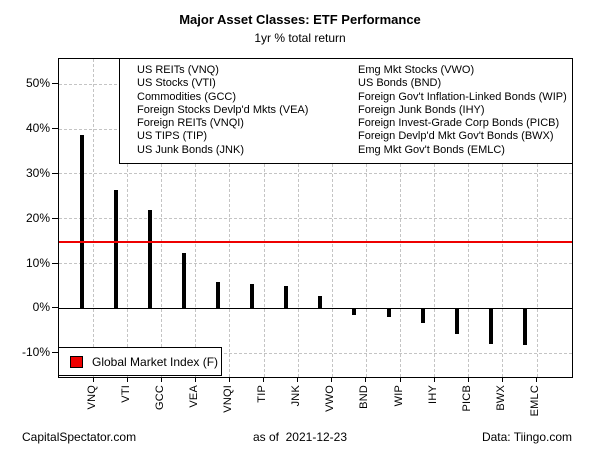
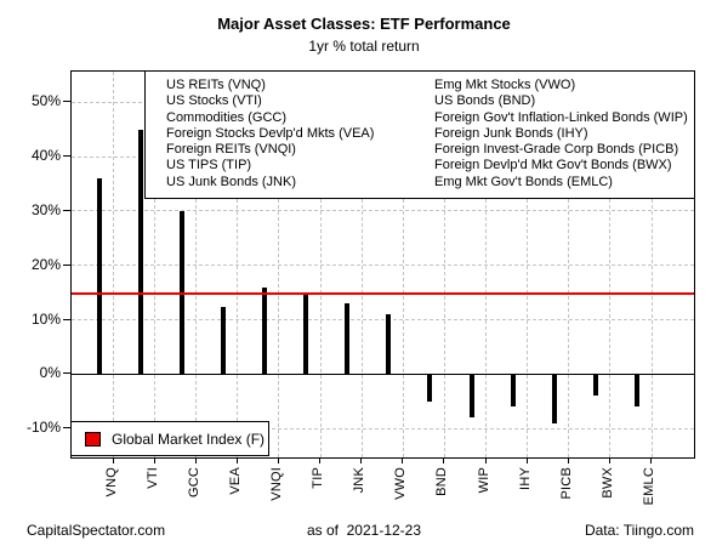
VNQ: 39% -> 36%
VTI: 26% -> 45%
GCC: 22% -> 30%
VNQI: 6% -> 16%
TIP: 5% -> 15%
JNK: 5% -> 13%
VWO: 3% -> 11%
BND: -2% -> -5%
WIP: -2% -> -8%
IHY: -3% -> -6%
PICB: -6% -> -9%
BWX: -8% -> -4%
EMLC: -8% -> -6%
